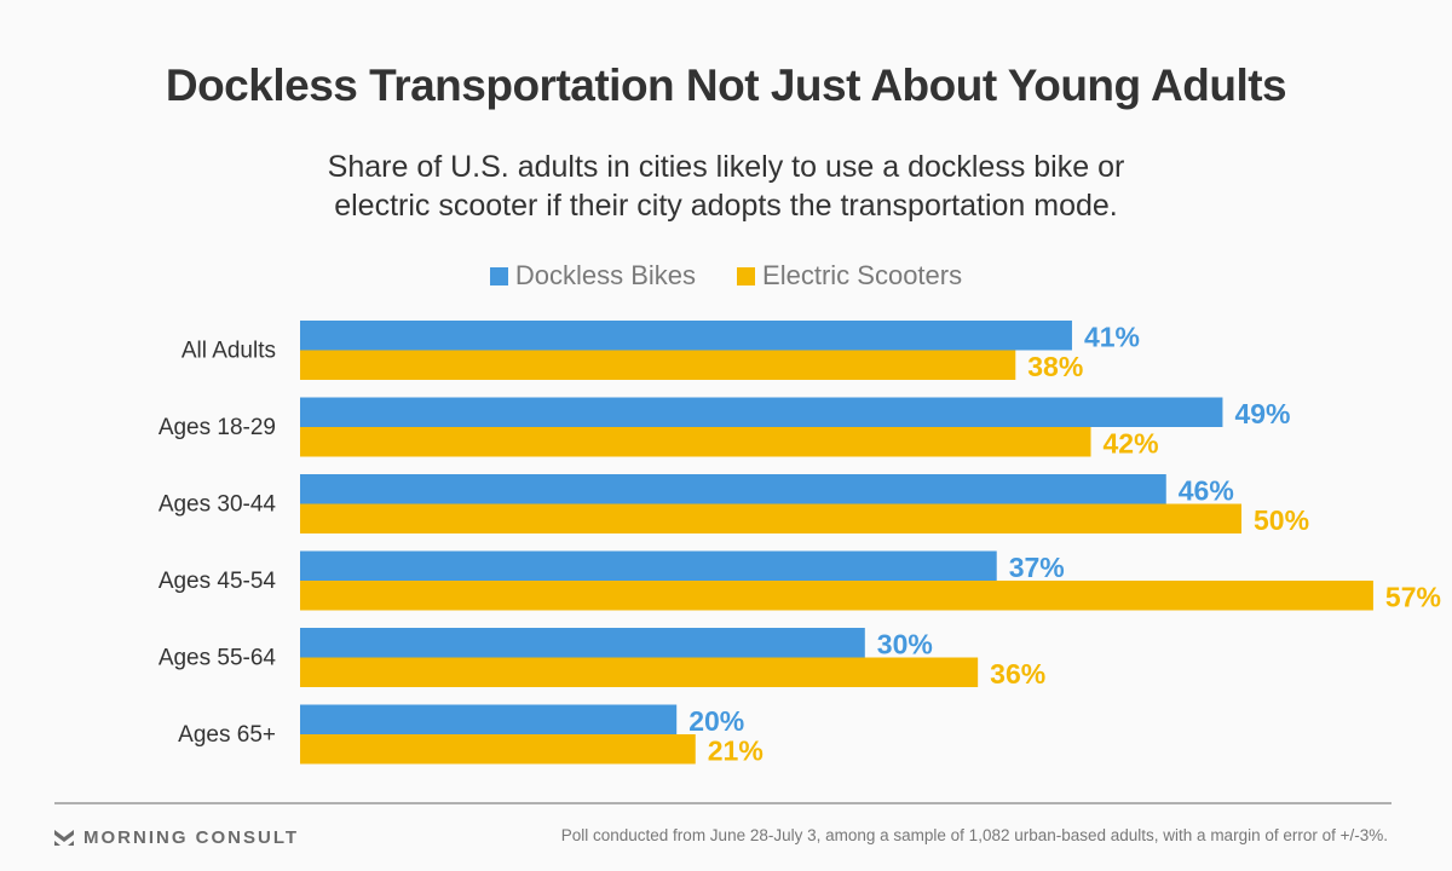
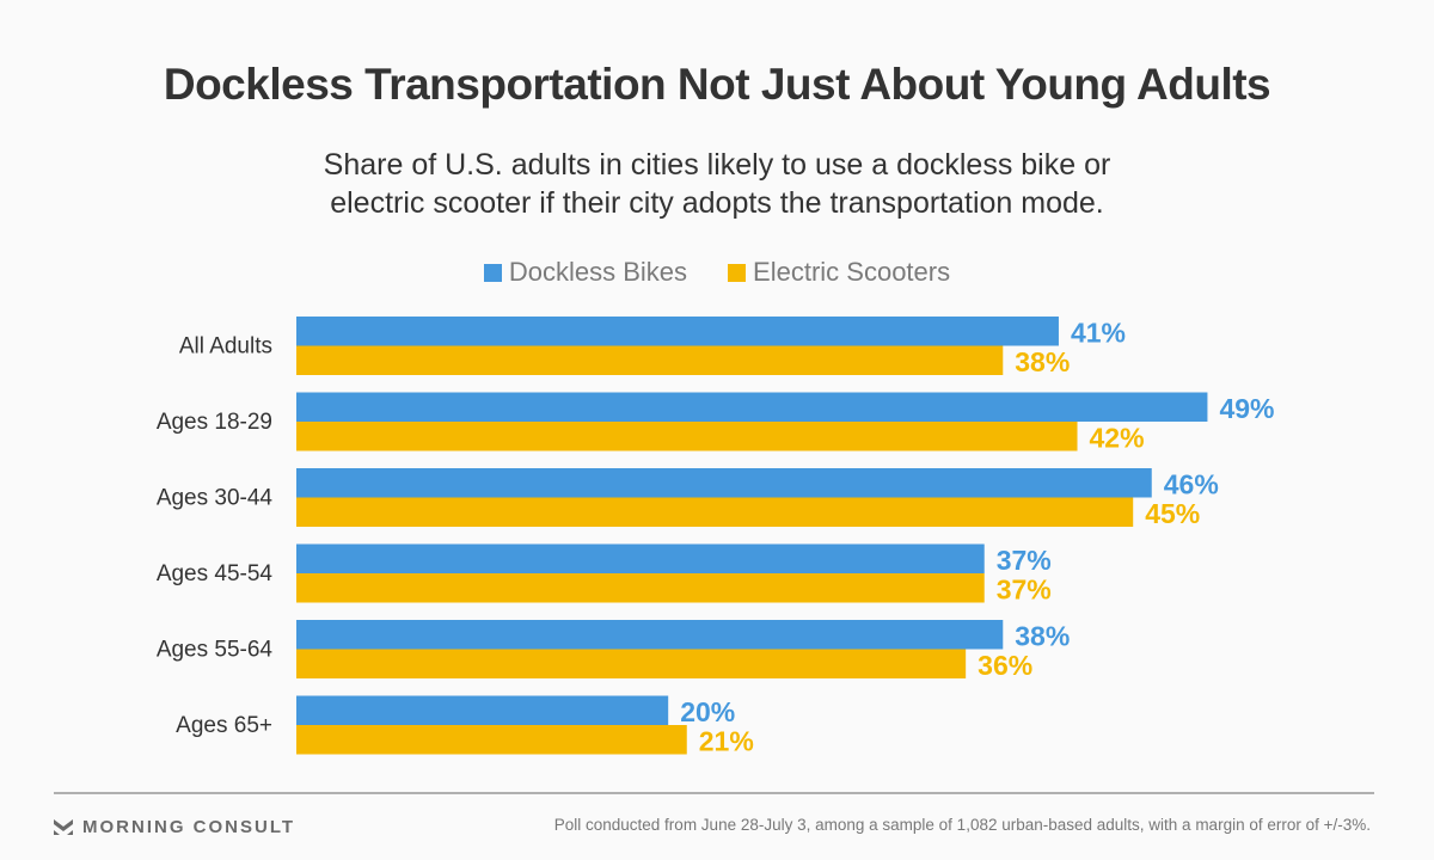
Electric Scooters/Ages 30-44: 50% -> 45%
Electric Scooters/Ages 45-54: 57% -> 37%
Dockless Bikes/Ages 55-64: 30% -> 38%
